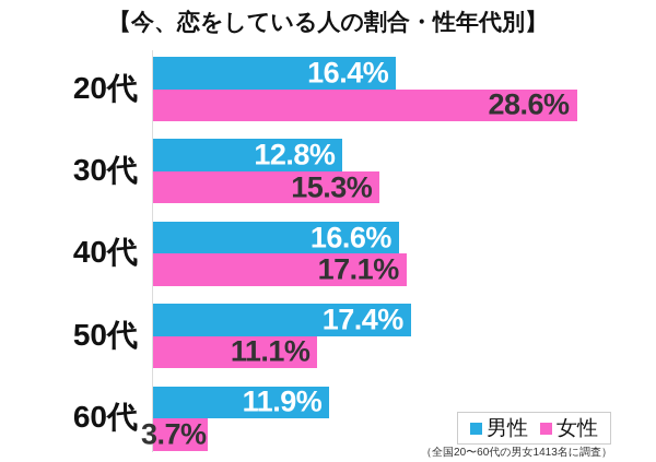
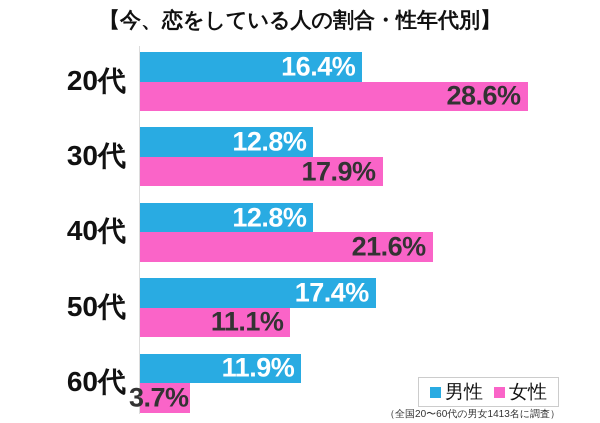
女性/30代: 15.3% -> 17.9%
男性/40代: 16.6% -> 12.8%
女性/40代: 17.1% -> 21.6%
